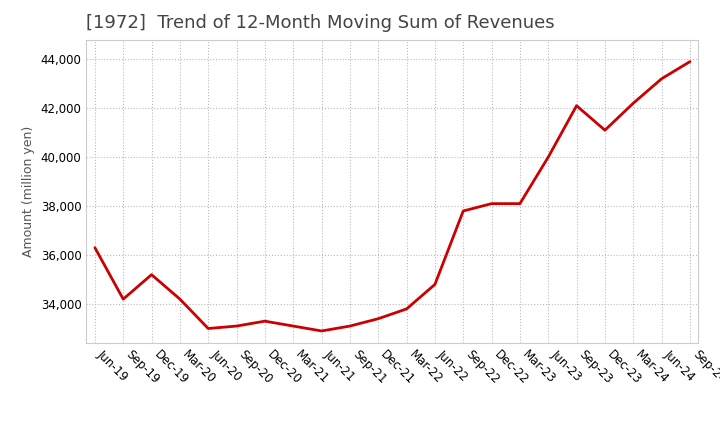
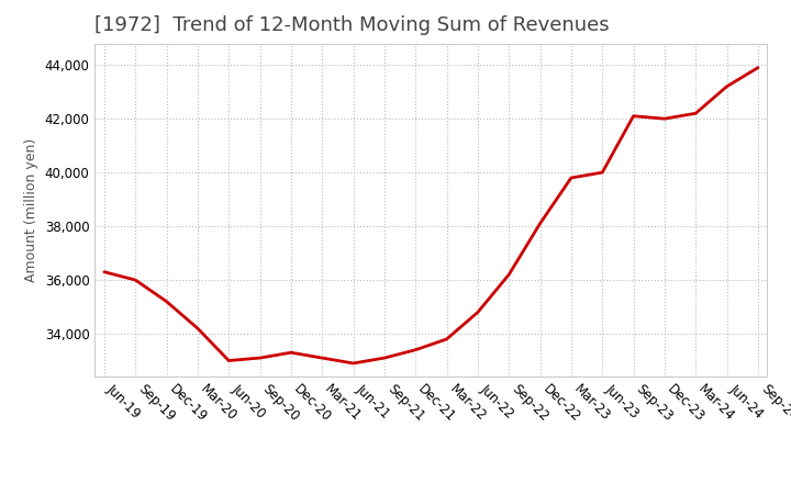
Sep-19: 34,200 -> 36,000
Sep-22: 37,800 -> 36,200
Mar-23: 38,100 -> 39,800
Dec-23: 41,100 -> 42,000
